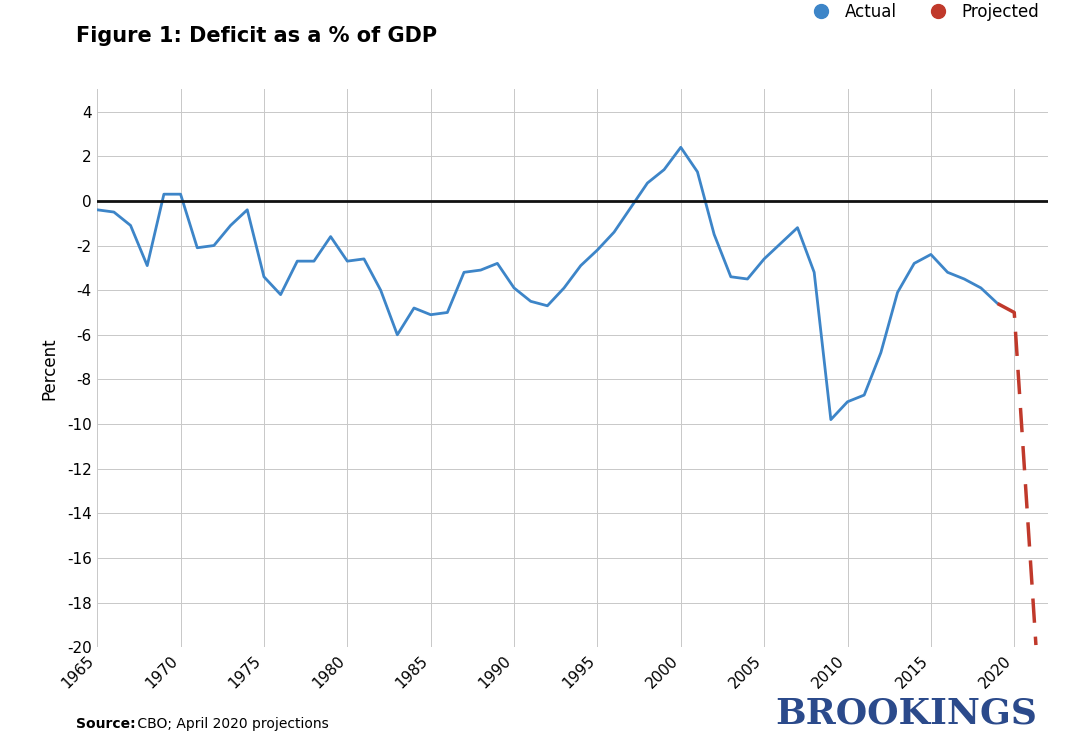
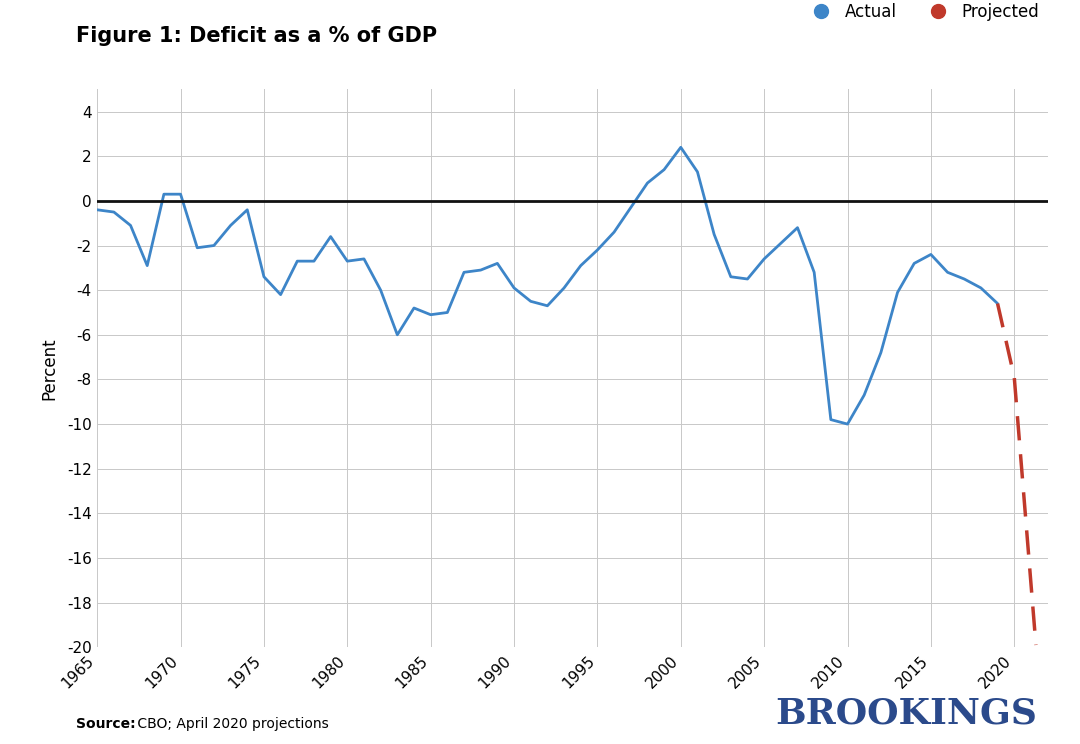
Actual/2010: -9.0 -> -10.0
Projected/2020: -5.0 -> -7.9
